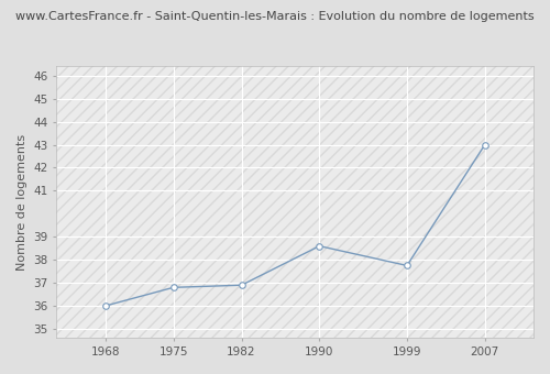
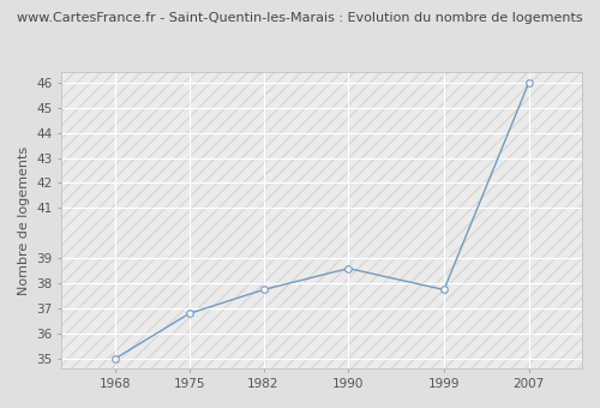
1968: 36.00 -> 35.00
1982: 36.90 -> 37.75
2007: 43.00 -> 46.00
